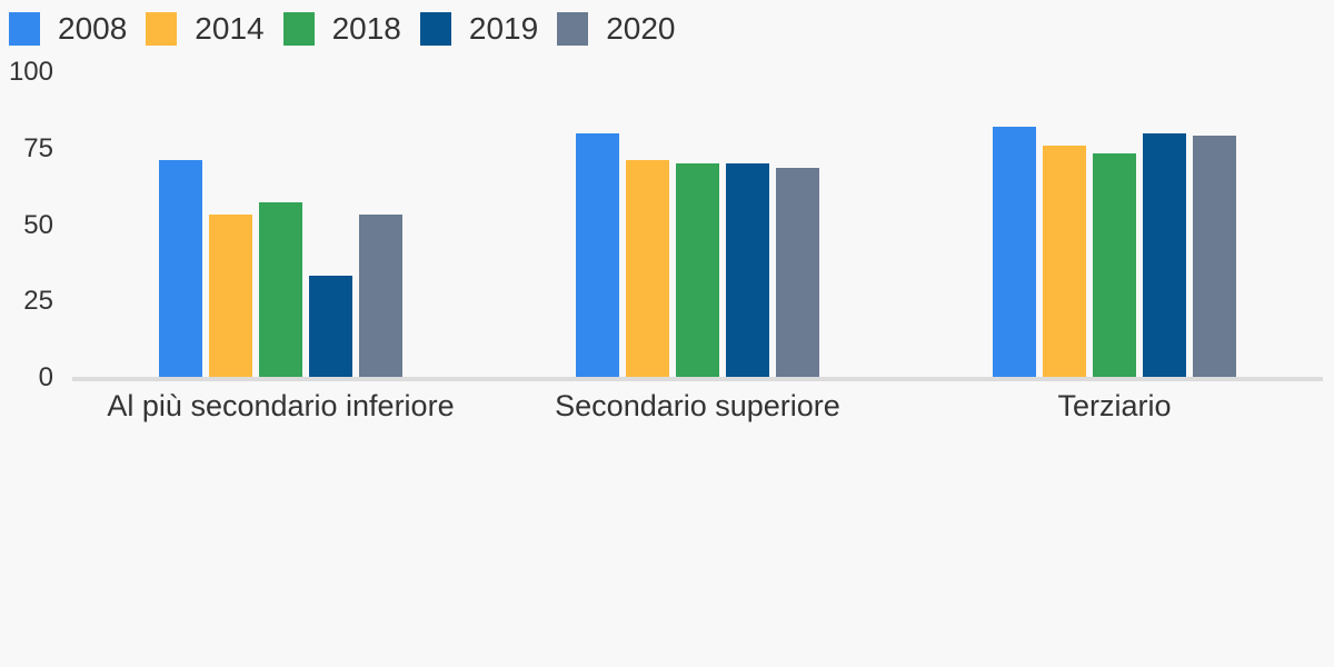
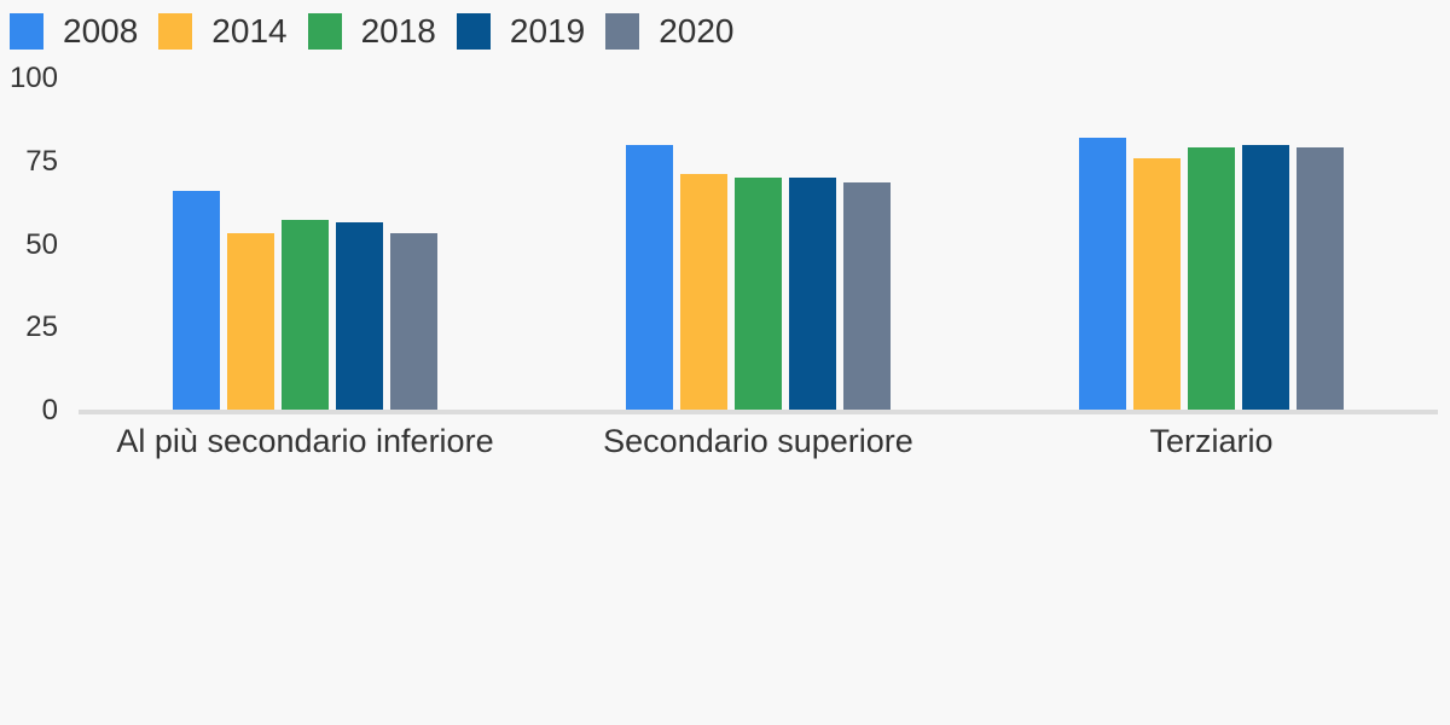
2008/Al più secondario inferiore: 71 -> 66
2019/Al più secondario inferiore: 33 -> 56
2018/Terziario: 73 -> 79
